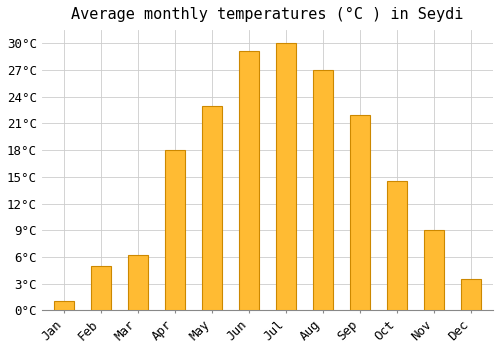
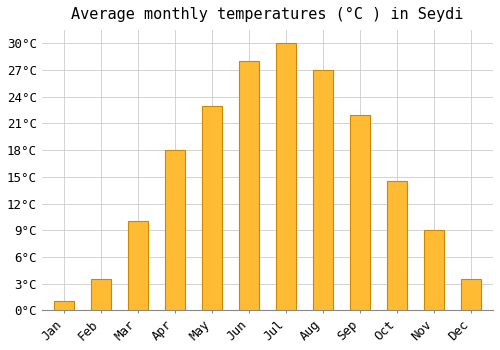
Feb: 5.0°C -> 3.5°C
Mar: 6.2°C -> 10.0°C
Jun: 29.2°C -> 28.0°C
